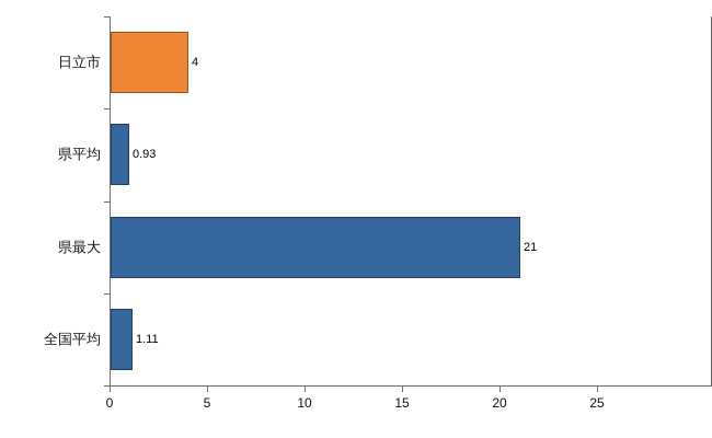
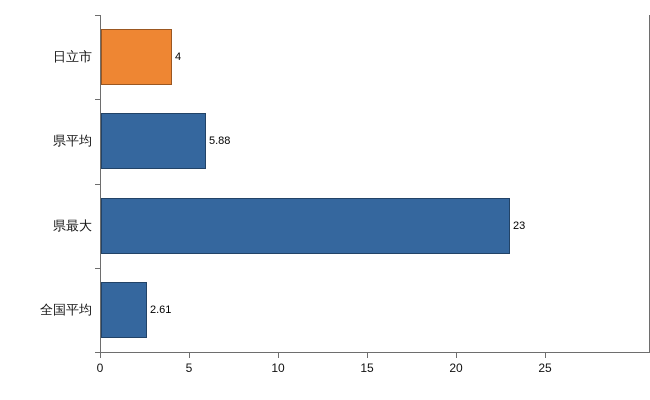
県平均: 0.93 -> 5.88
県最大: 21 -> 23
全国平均: 1.11 -> 2.61
